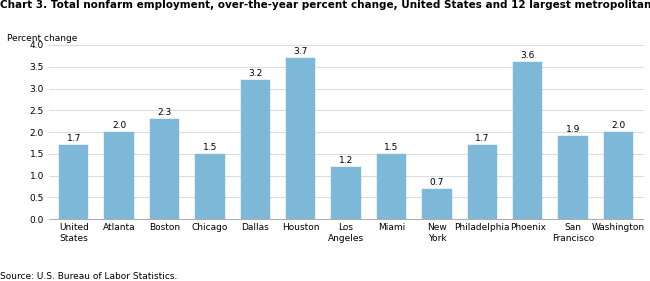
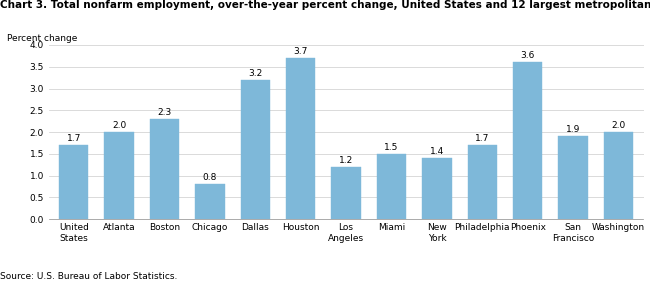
Chicago: 1.5 -> 0.8
New York: 0.7 -> 1.4
